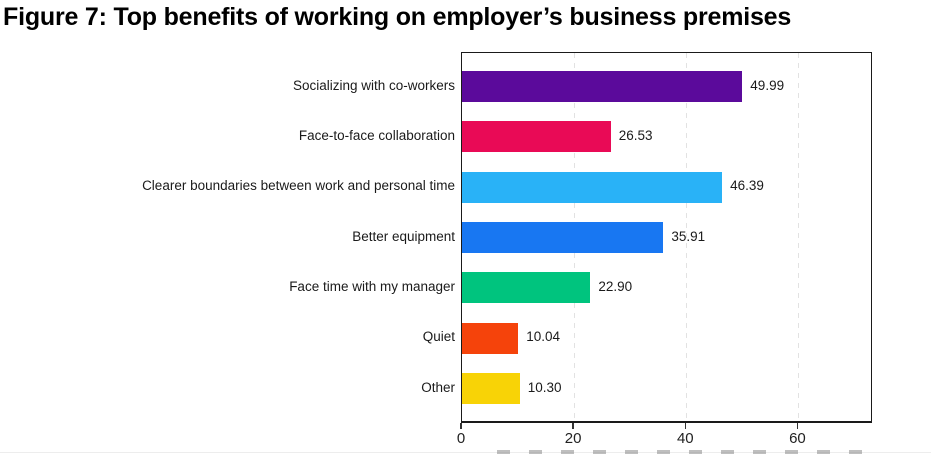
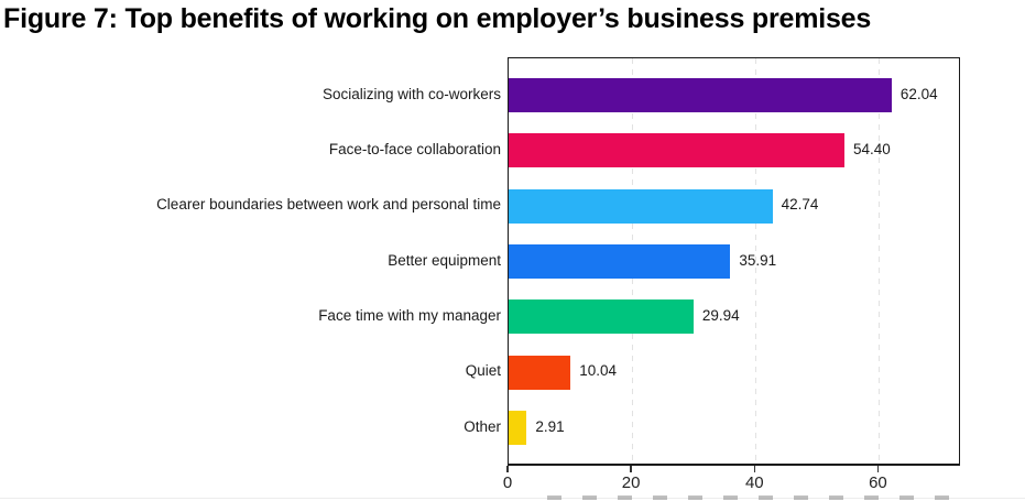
Socializing with co-workers: 49.99 -> 62.04
Face-to-face collaboration: 26.53 -> 54.40
Clearer boundaries between work and personal time: 46.39 -> 42.74
Face time with my manager: 22.90 -> 29.94
Other: 10.30 -> 2.91
